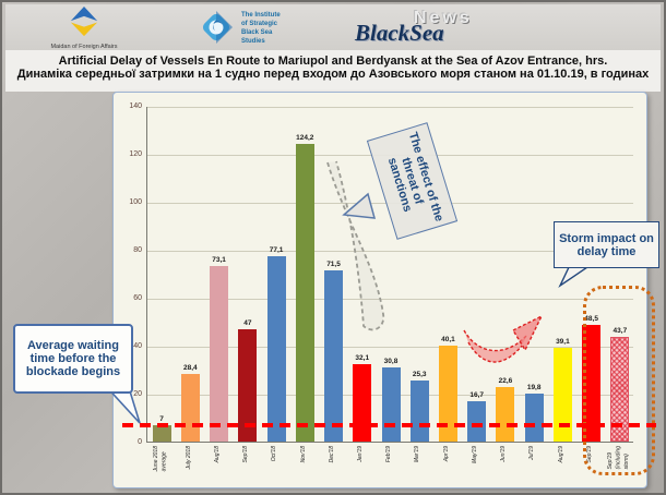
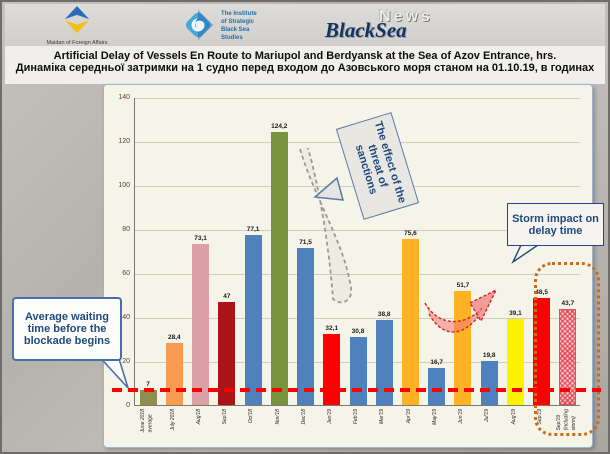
Mar'19: 25,3 -> 38,8
Apr'19: 40,1 -> 75,6
Jun'19: 22,6 -> 51,7
